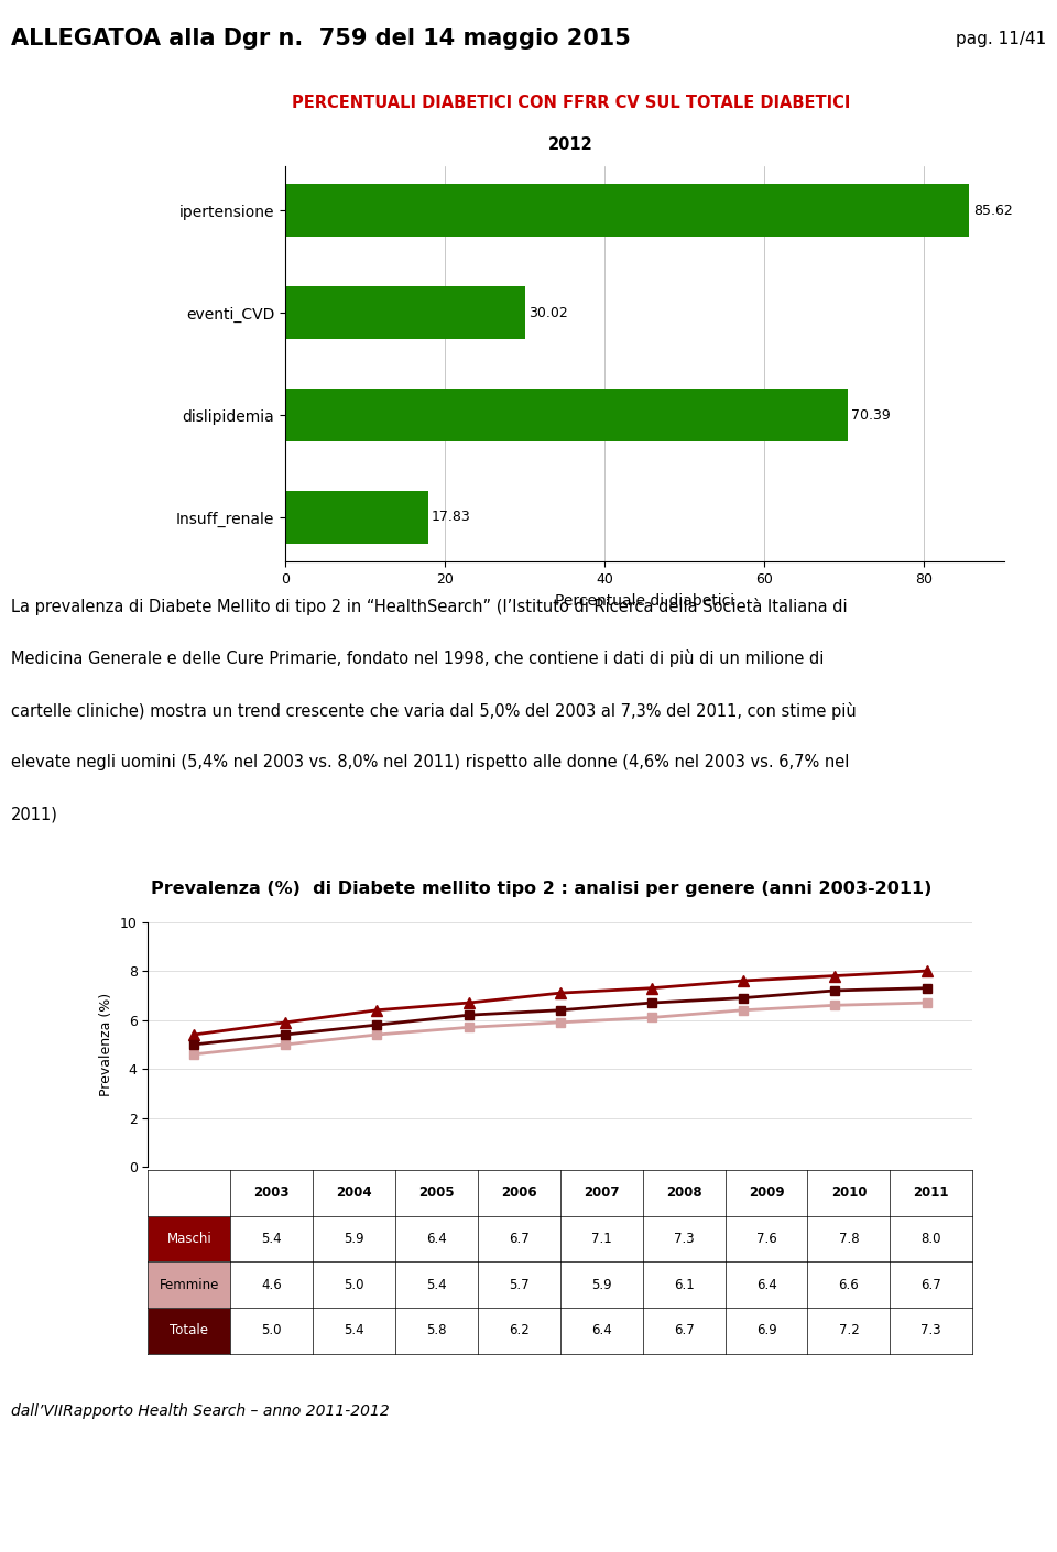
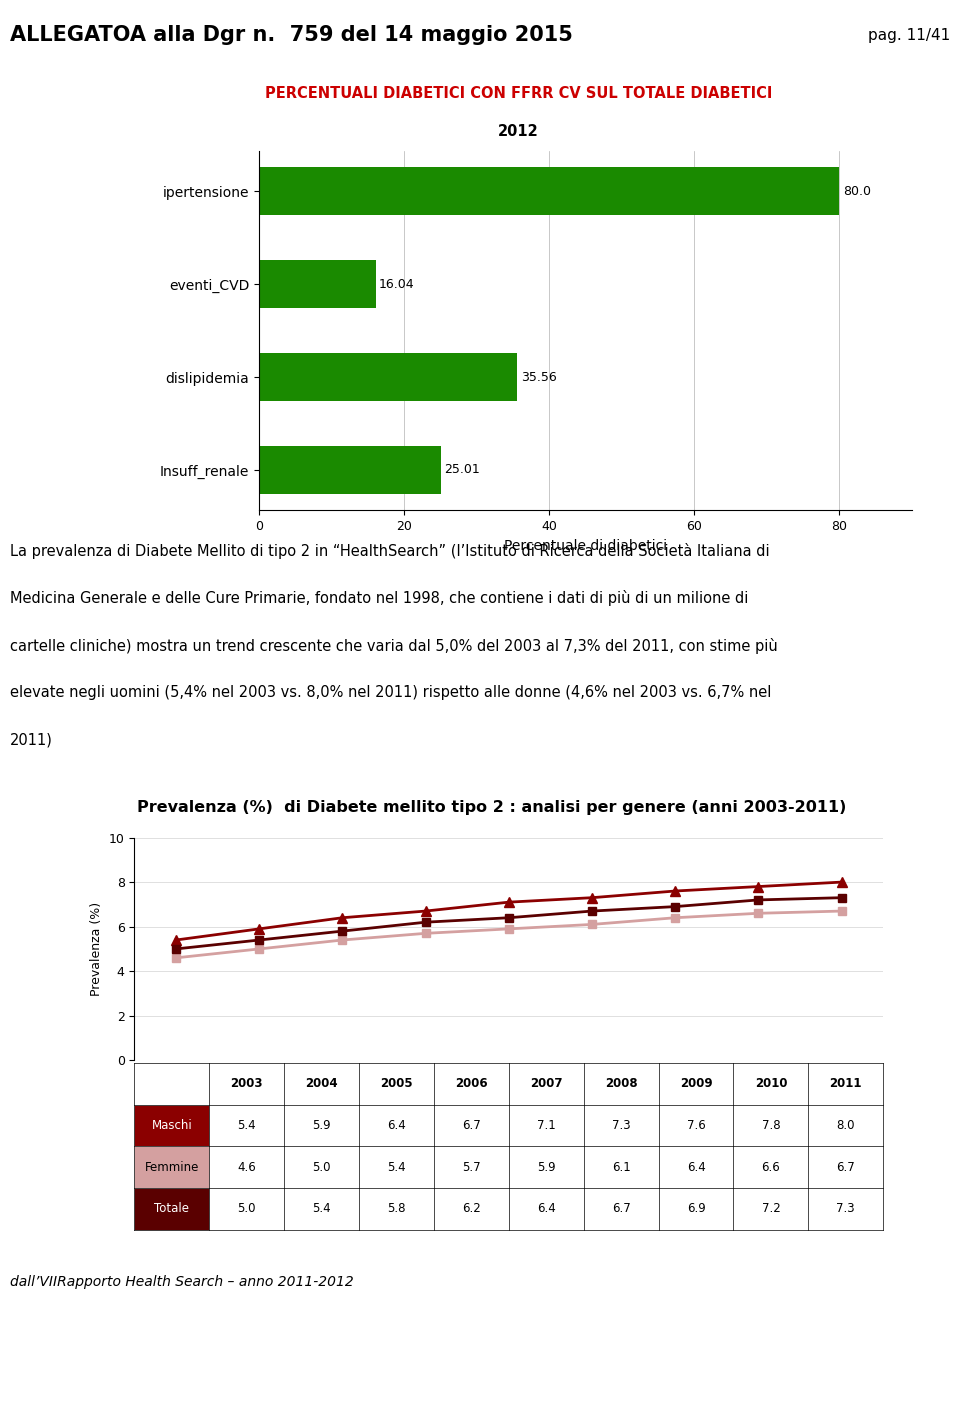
ipertensione: 85.62 -> 80.0
eventi_CVD: 30.02 -> 16.04
dislipidemia: 70.39 -> 35.56
Insuff_renale: 17.83 -> 25.01
